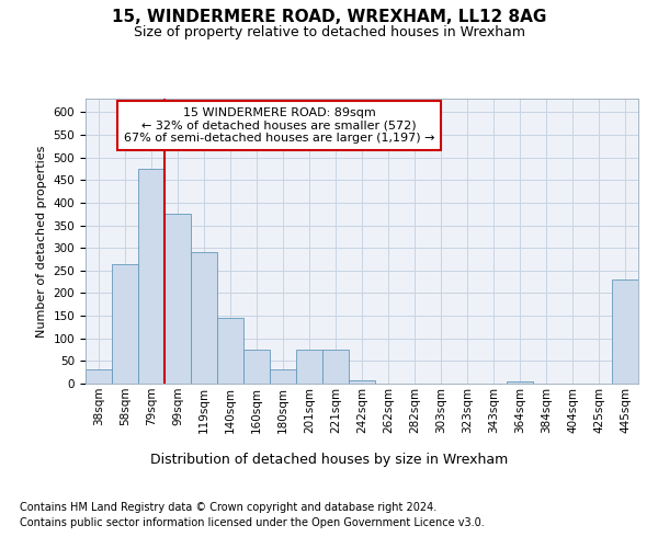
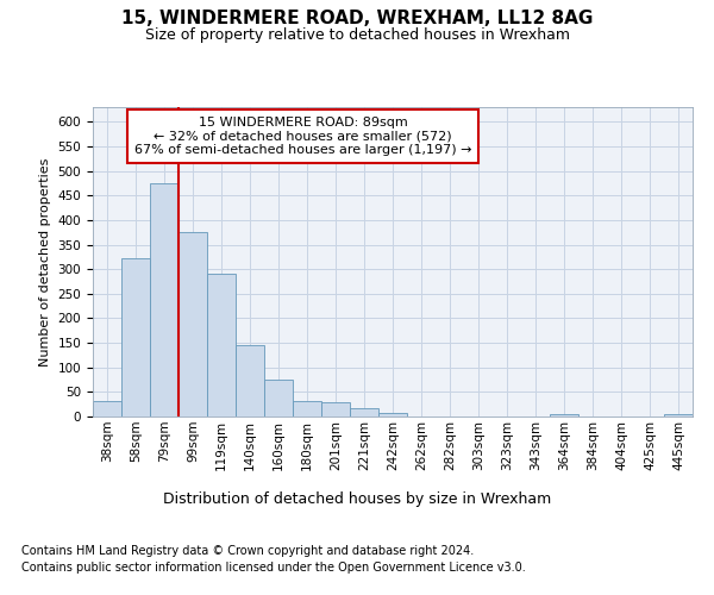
58sqm: 265 -> 322
201sqm: 75 -> 30
221sqm: 75 -> 17
445sqm: 230 -> 5
